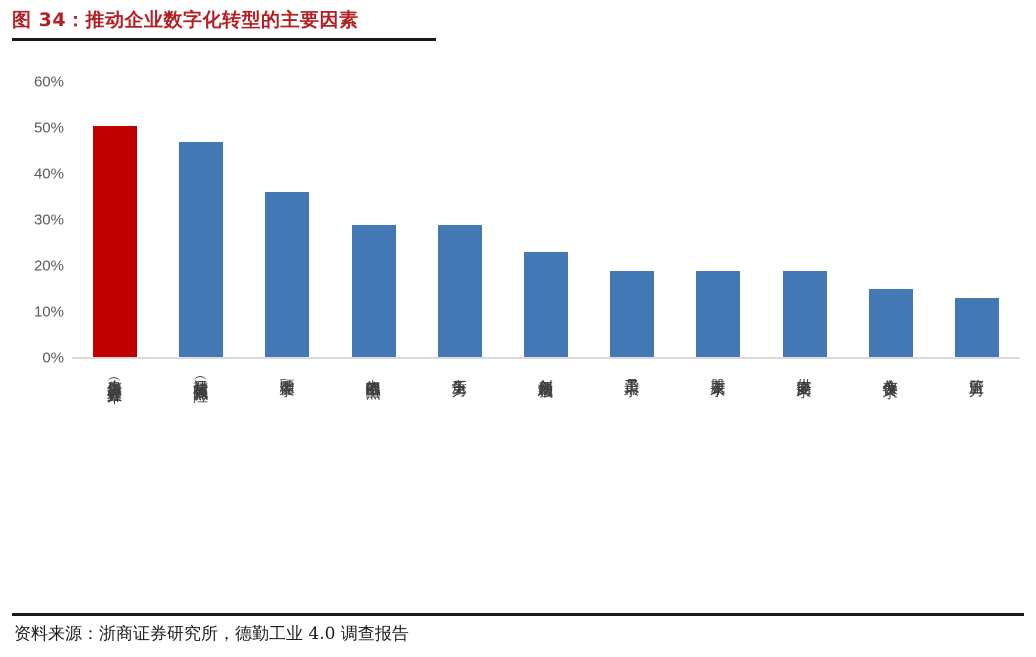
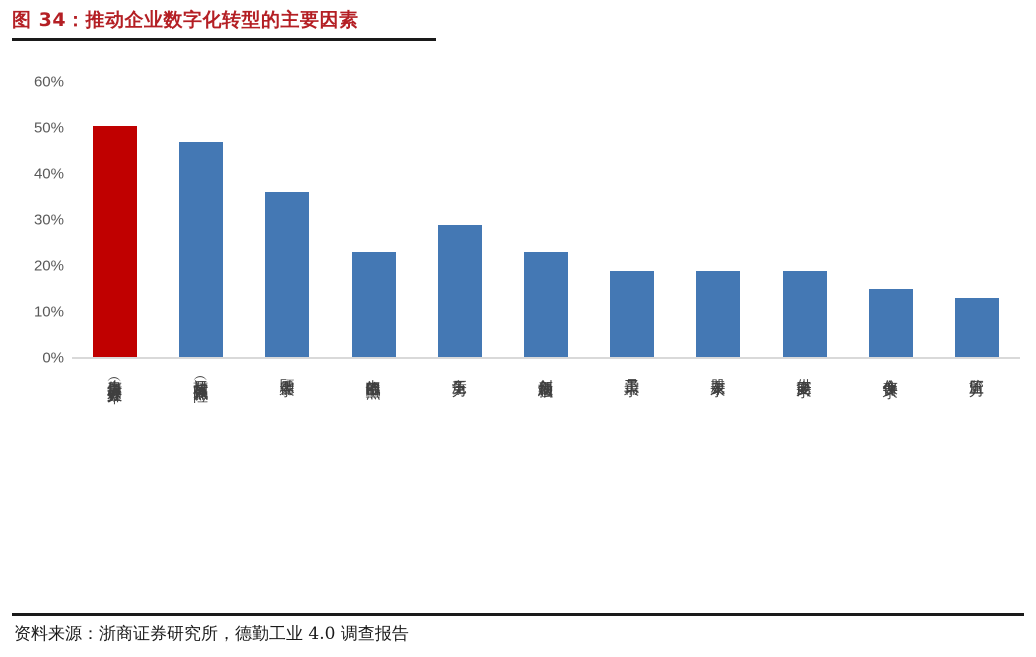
内部战略重点: 29% -> 23%
